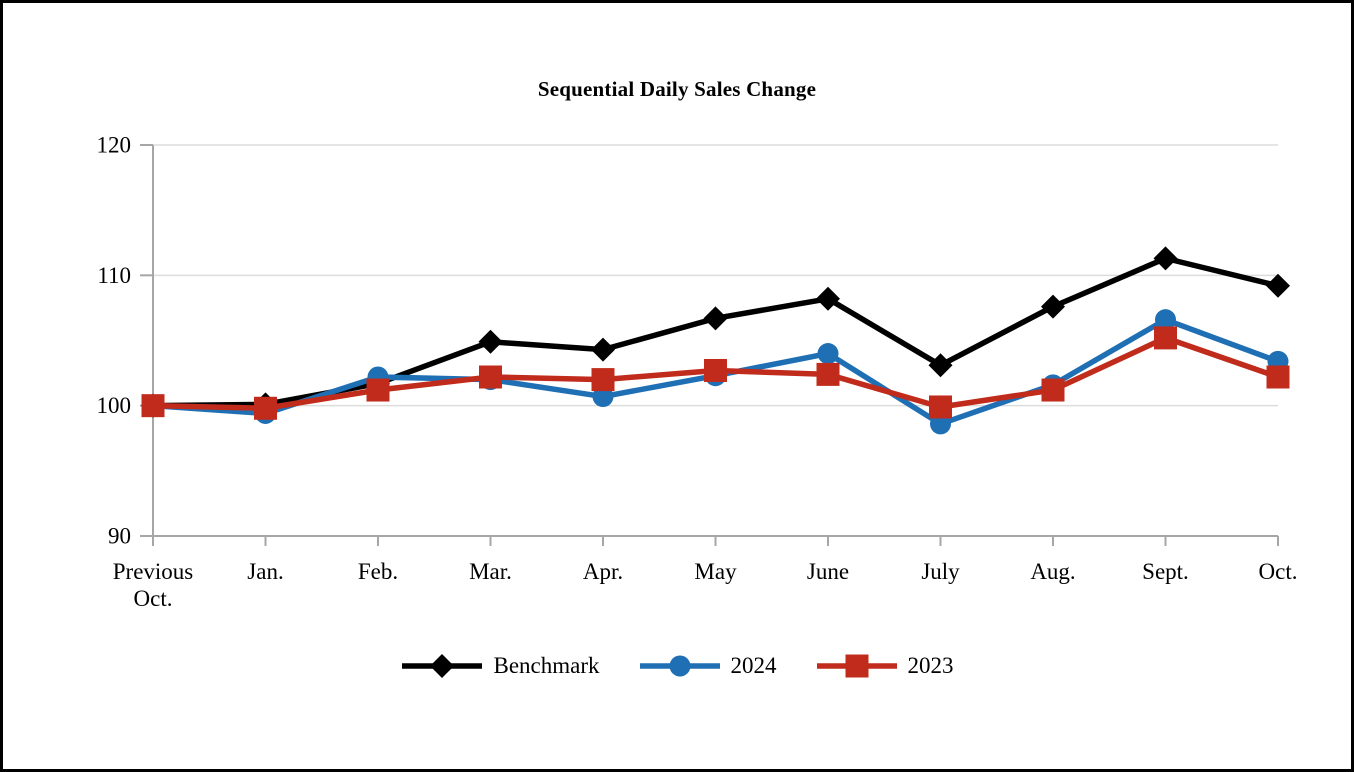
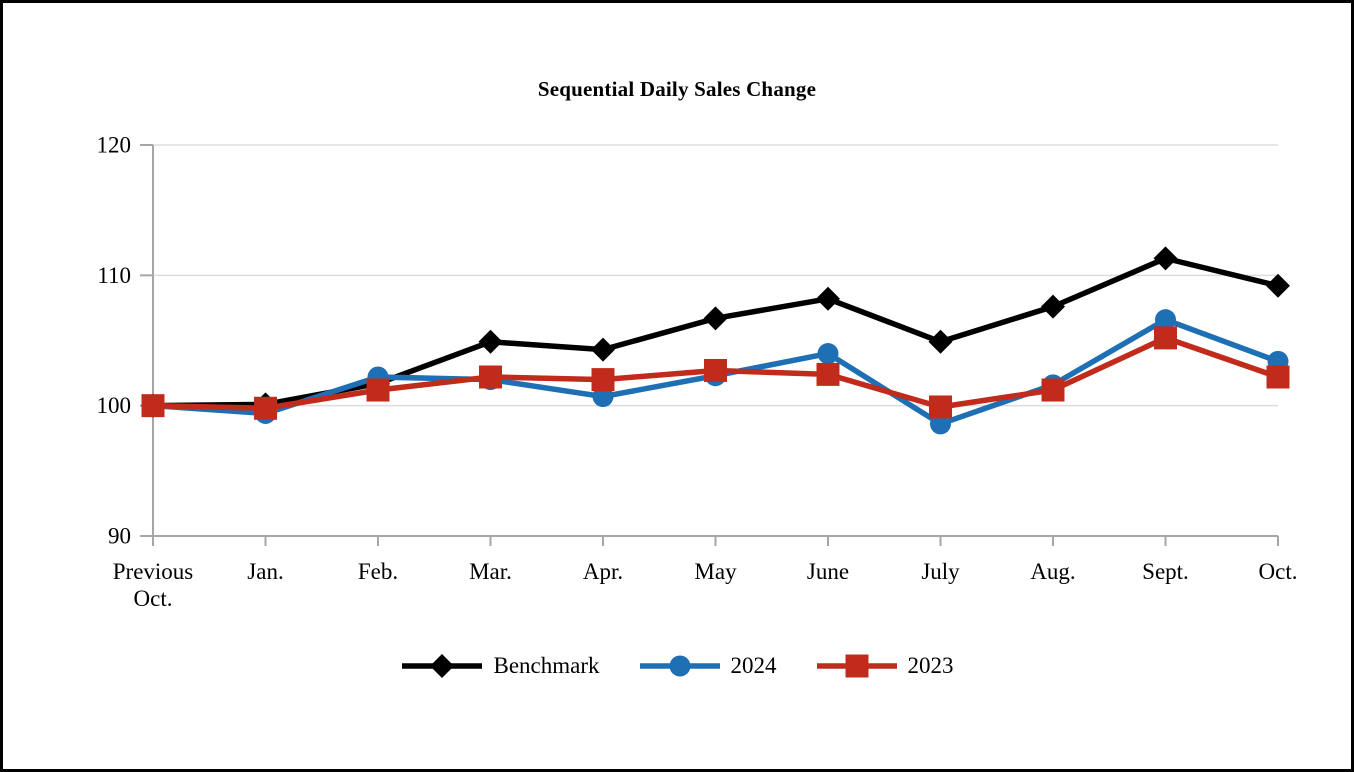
Benchmark/July: 103.1 -> 104.9
